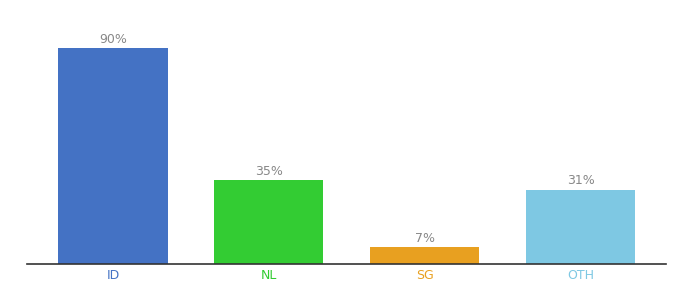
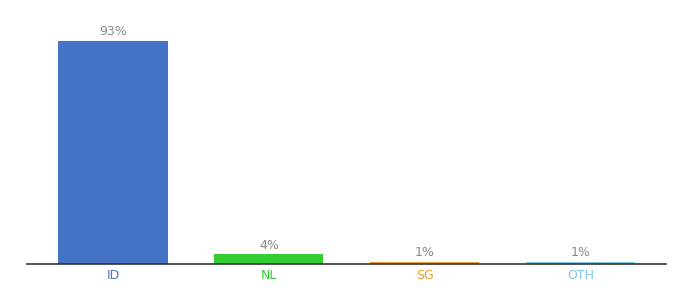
ID: 90% -> 93%
NL: 35% -> 4%
SG: 7% -> 1%
OTH: 31% -> 1%
